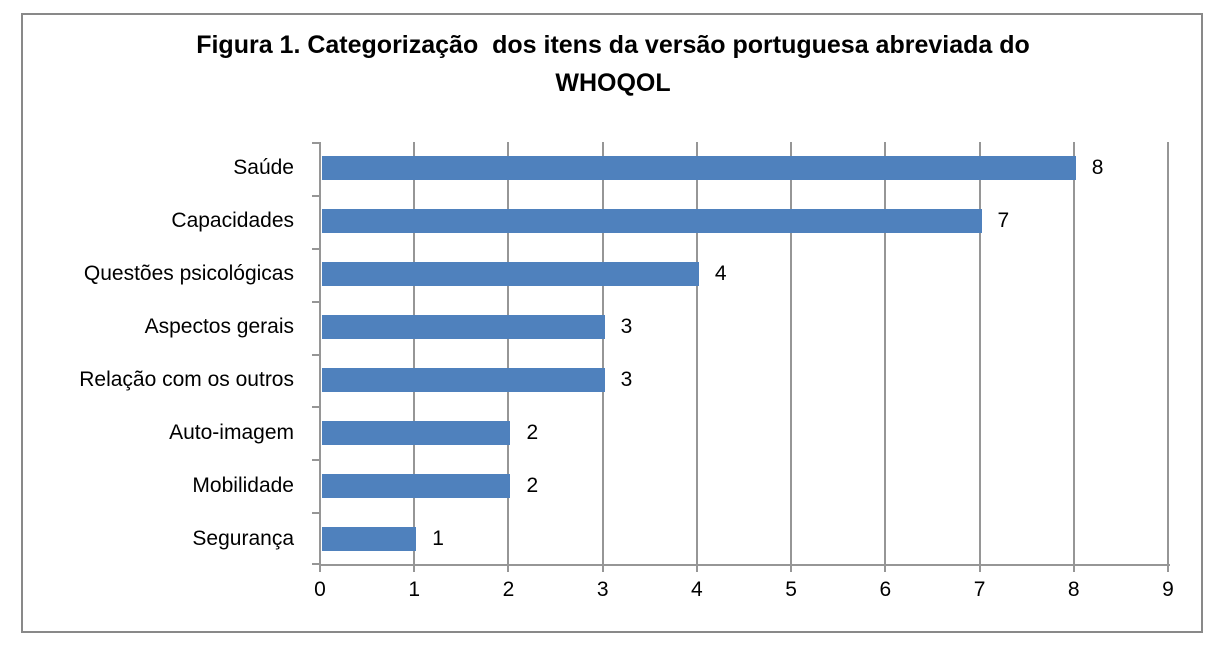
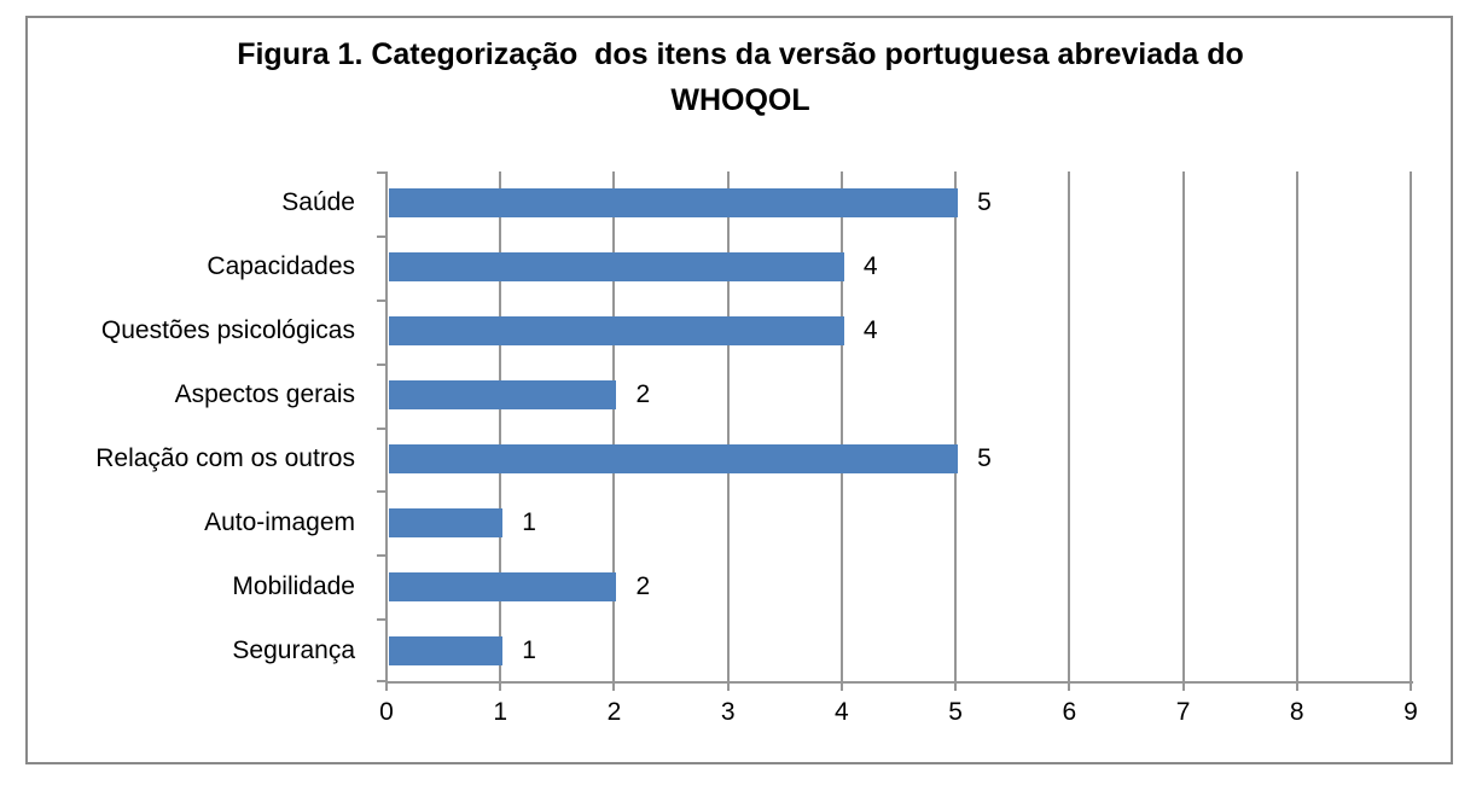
Saúde: 8 -> 5
Capacidades: 7 -> 4
Aspectos gerais: 3 -> 2
Relação com os outros: 3 -> 5
Auto-imagem: 2 -> 1
